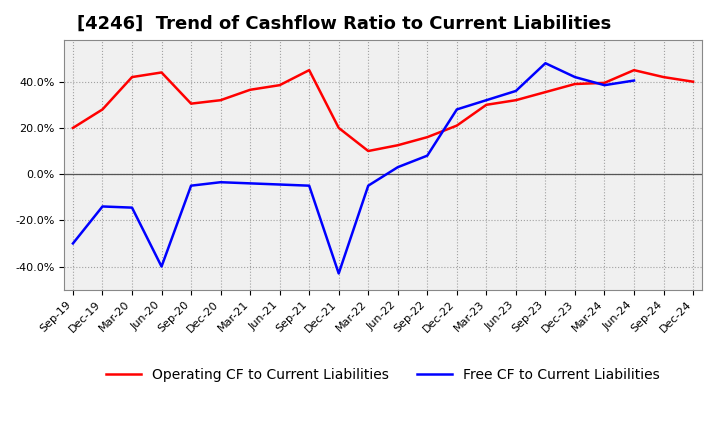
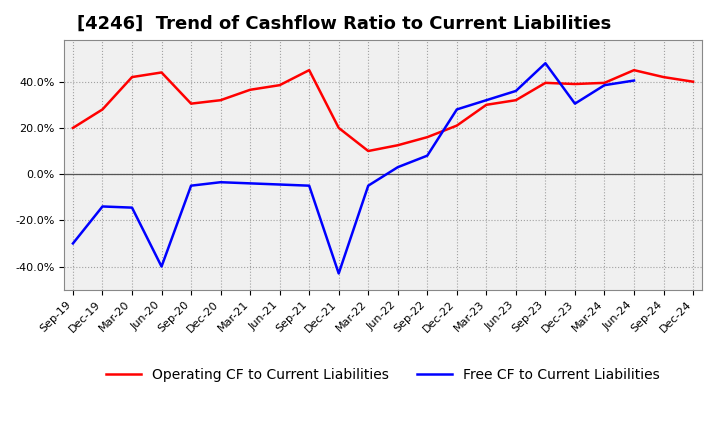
Operating CF to Current Liabilities/Sep-23: 35.5% -> 39.5%
Free CF to Current Liabilities/Dec-23: 42.0% -> 30.5%
